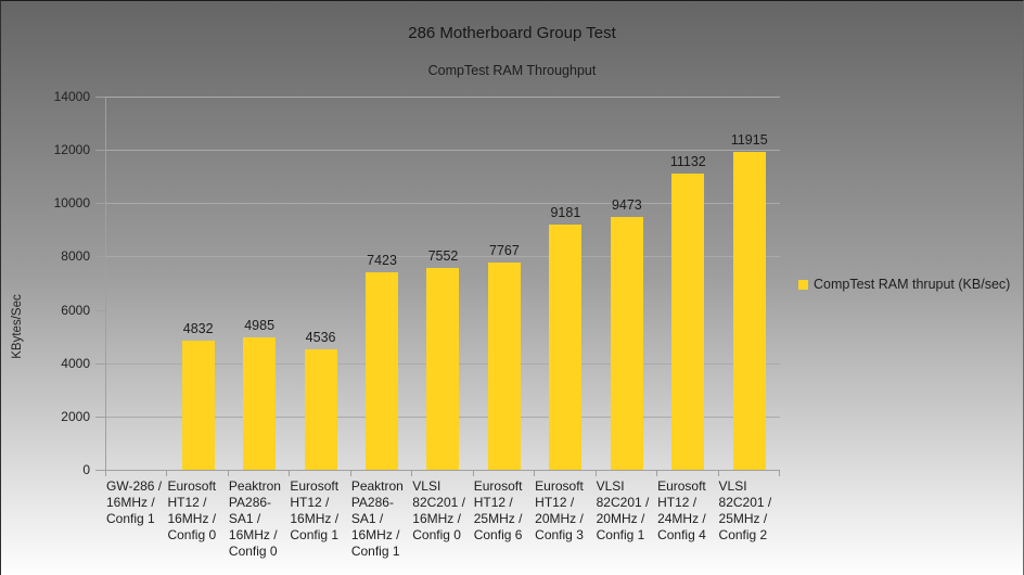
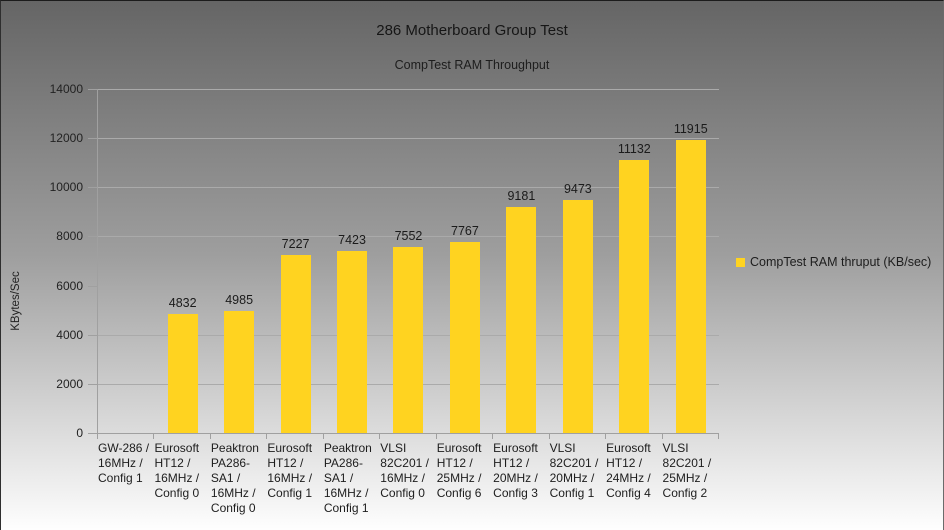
Eurosoft HT12 / 16MHz / Config 1: 4536 -> 7227
